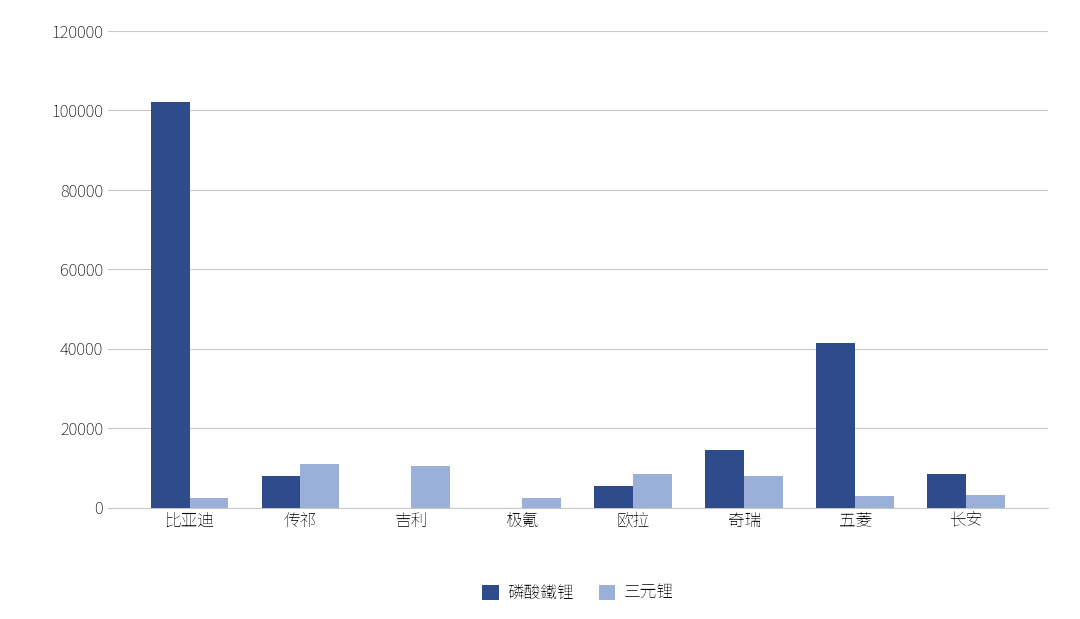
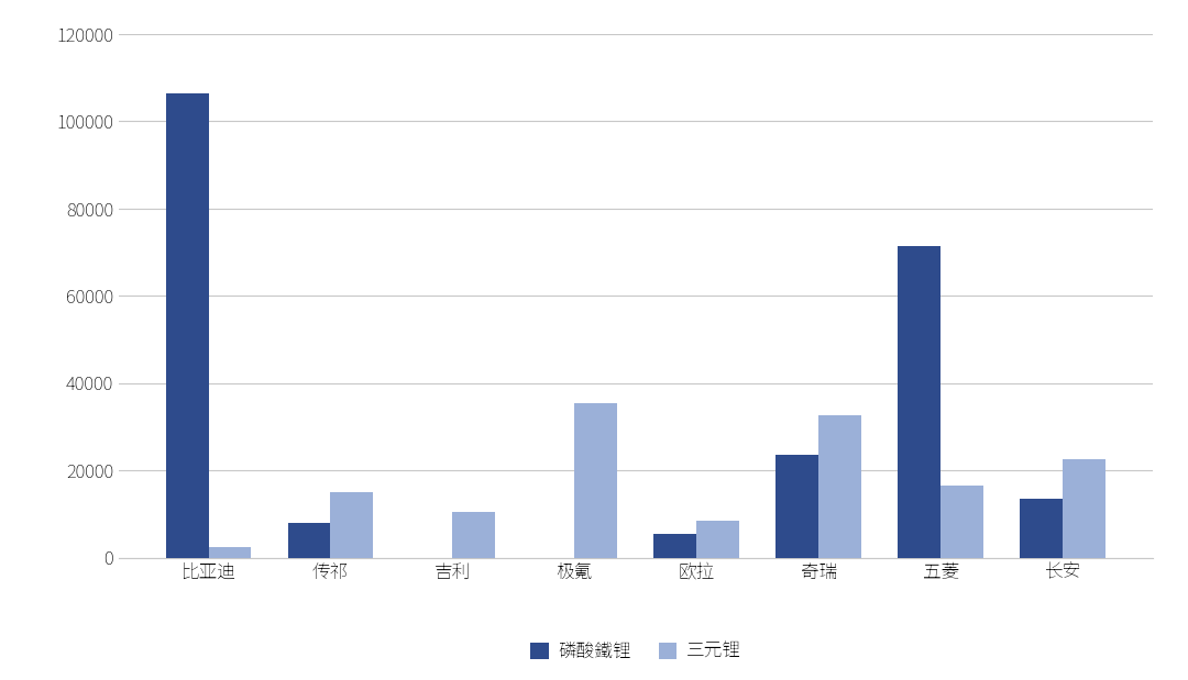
磷酸鐵锂/比亚迪: 102000 -> 106500
三元锂/传祁: 11000 -> 15000
三元锂/极氪: 2500 -> 35500
磷酸鐵锂/奇瑞: 14500 -> 23500
三元锂/奇瑞: 8000 -> 32500
磷酸鐵锂/五菱: 41500 -> 71500
三元锂/五菱: 2800 -> 16500
磷酸鐵锂/长安: 8500 -> 13500
三元锂/长安: 3200 -> 22500
